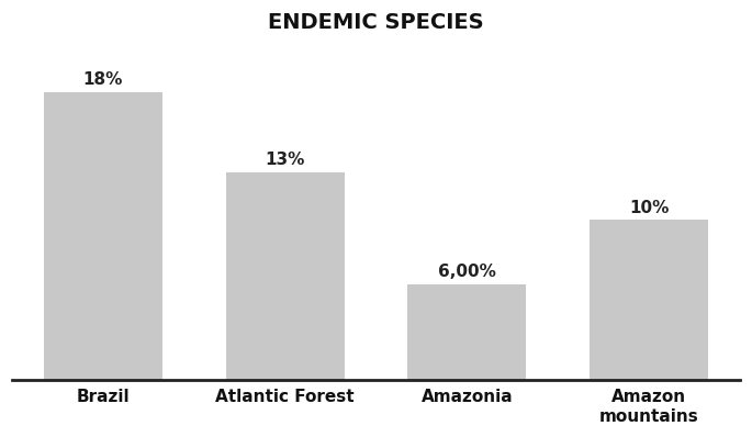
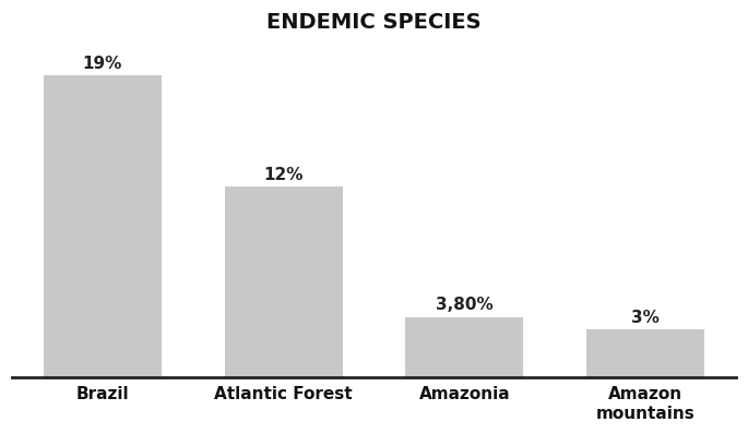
Brazil: 18% -> 19%
Atlantic Forest: 13% -> 12%
Amazonia: 6,00% -> 3,80%
Amazon mountains: 10% -> 3%
